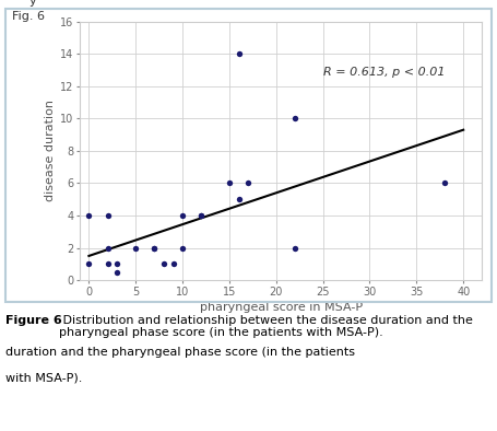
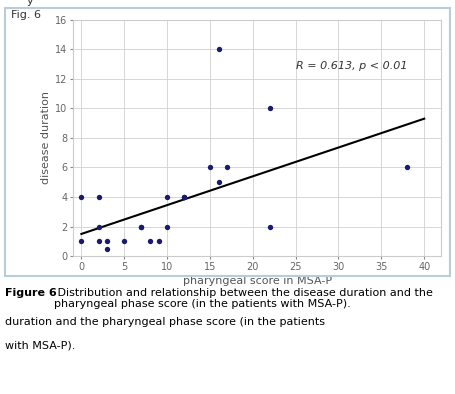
5: 2.0 -> 1.0
